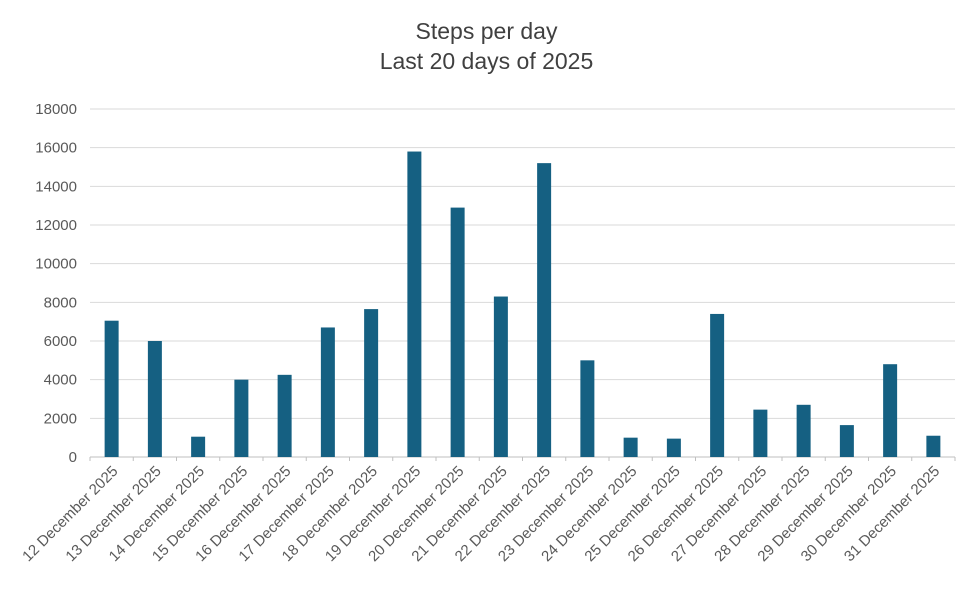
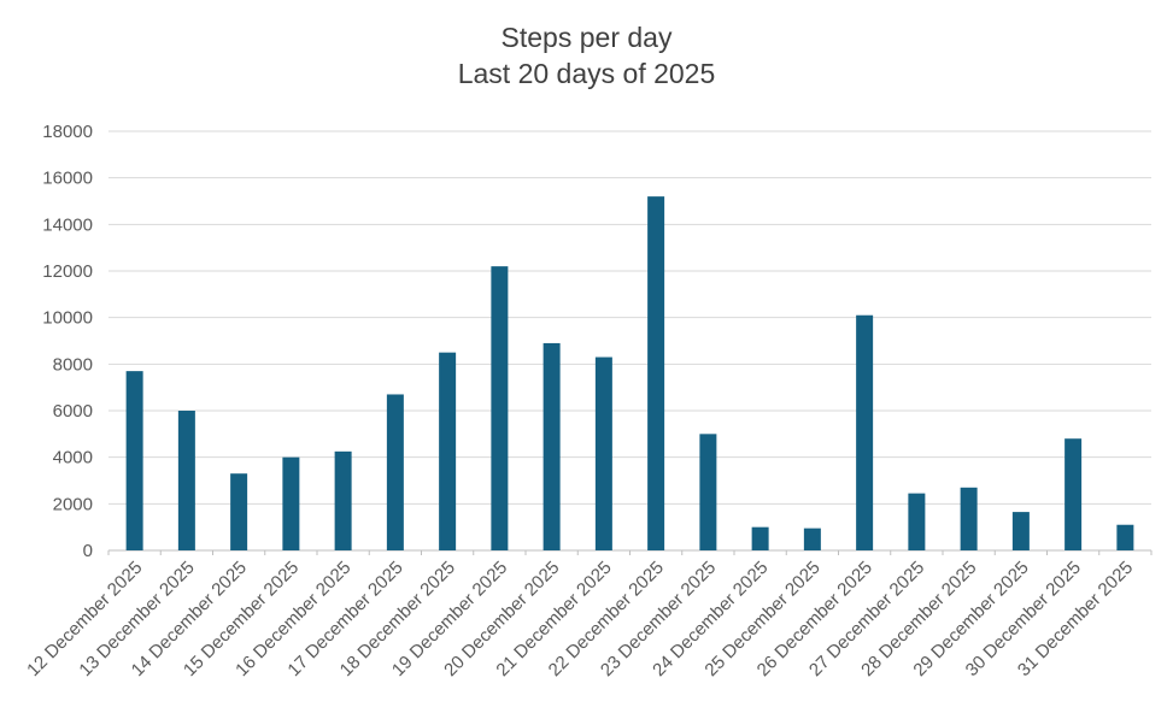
12 December 2025: 7000 -> 7700
14 December 2025: 1000 -> 3300
18 December 2025: 7600 -> 8500
19 December 2025: 15800 -> 12200
20 December 2025: 12900 -> 8900
26 December 2025: 7400 -> 10100
